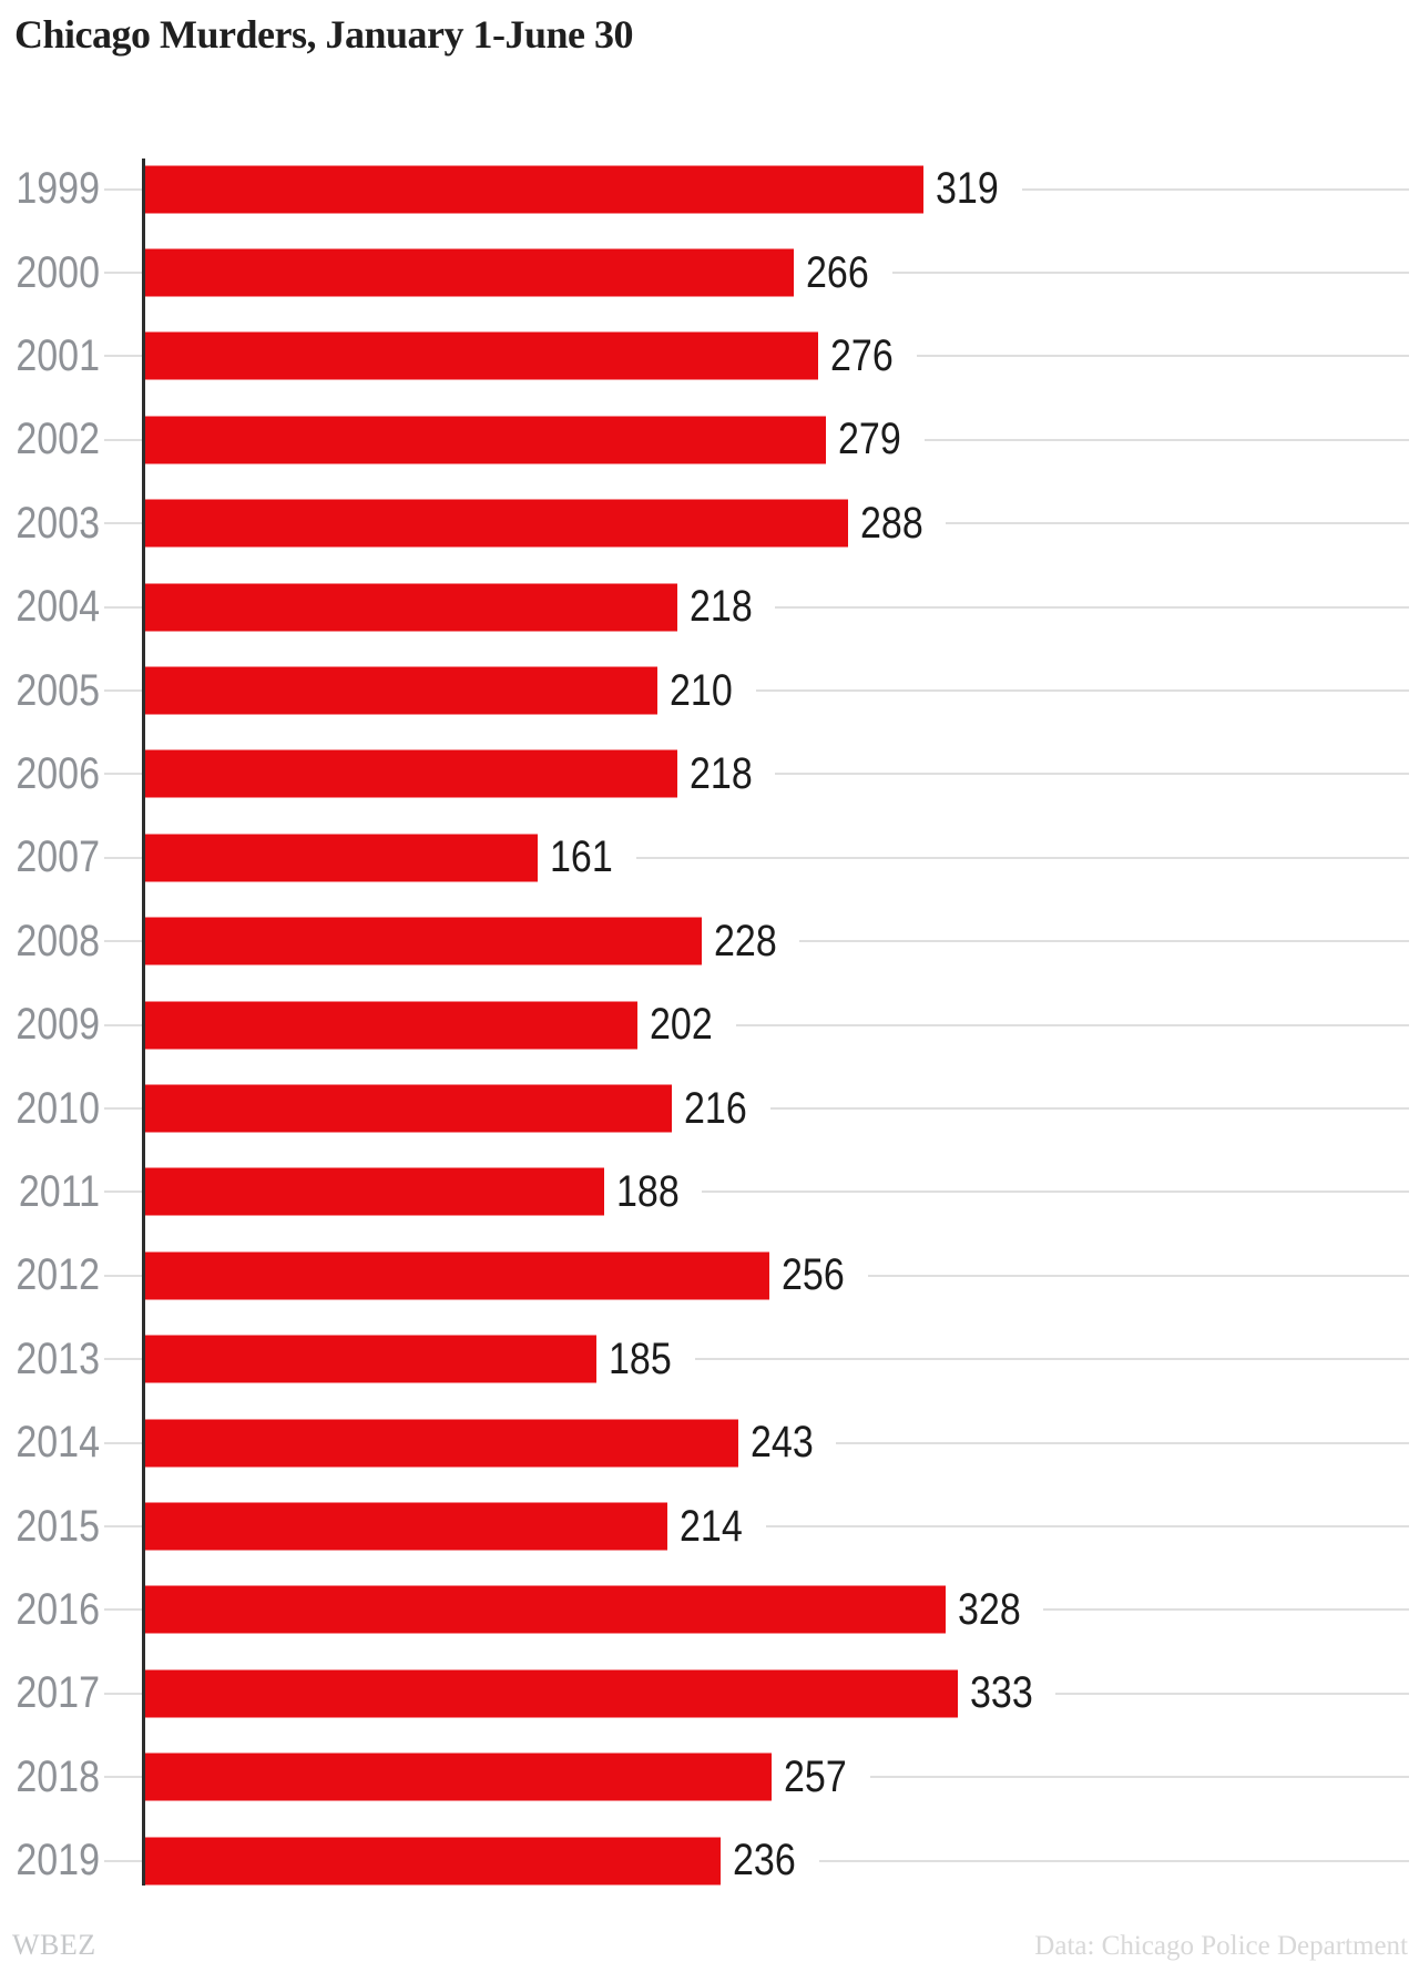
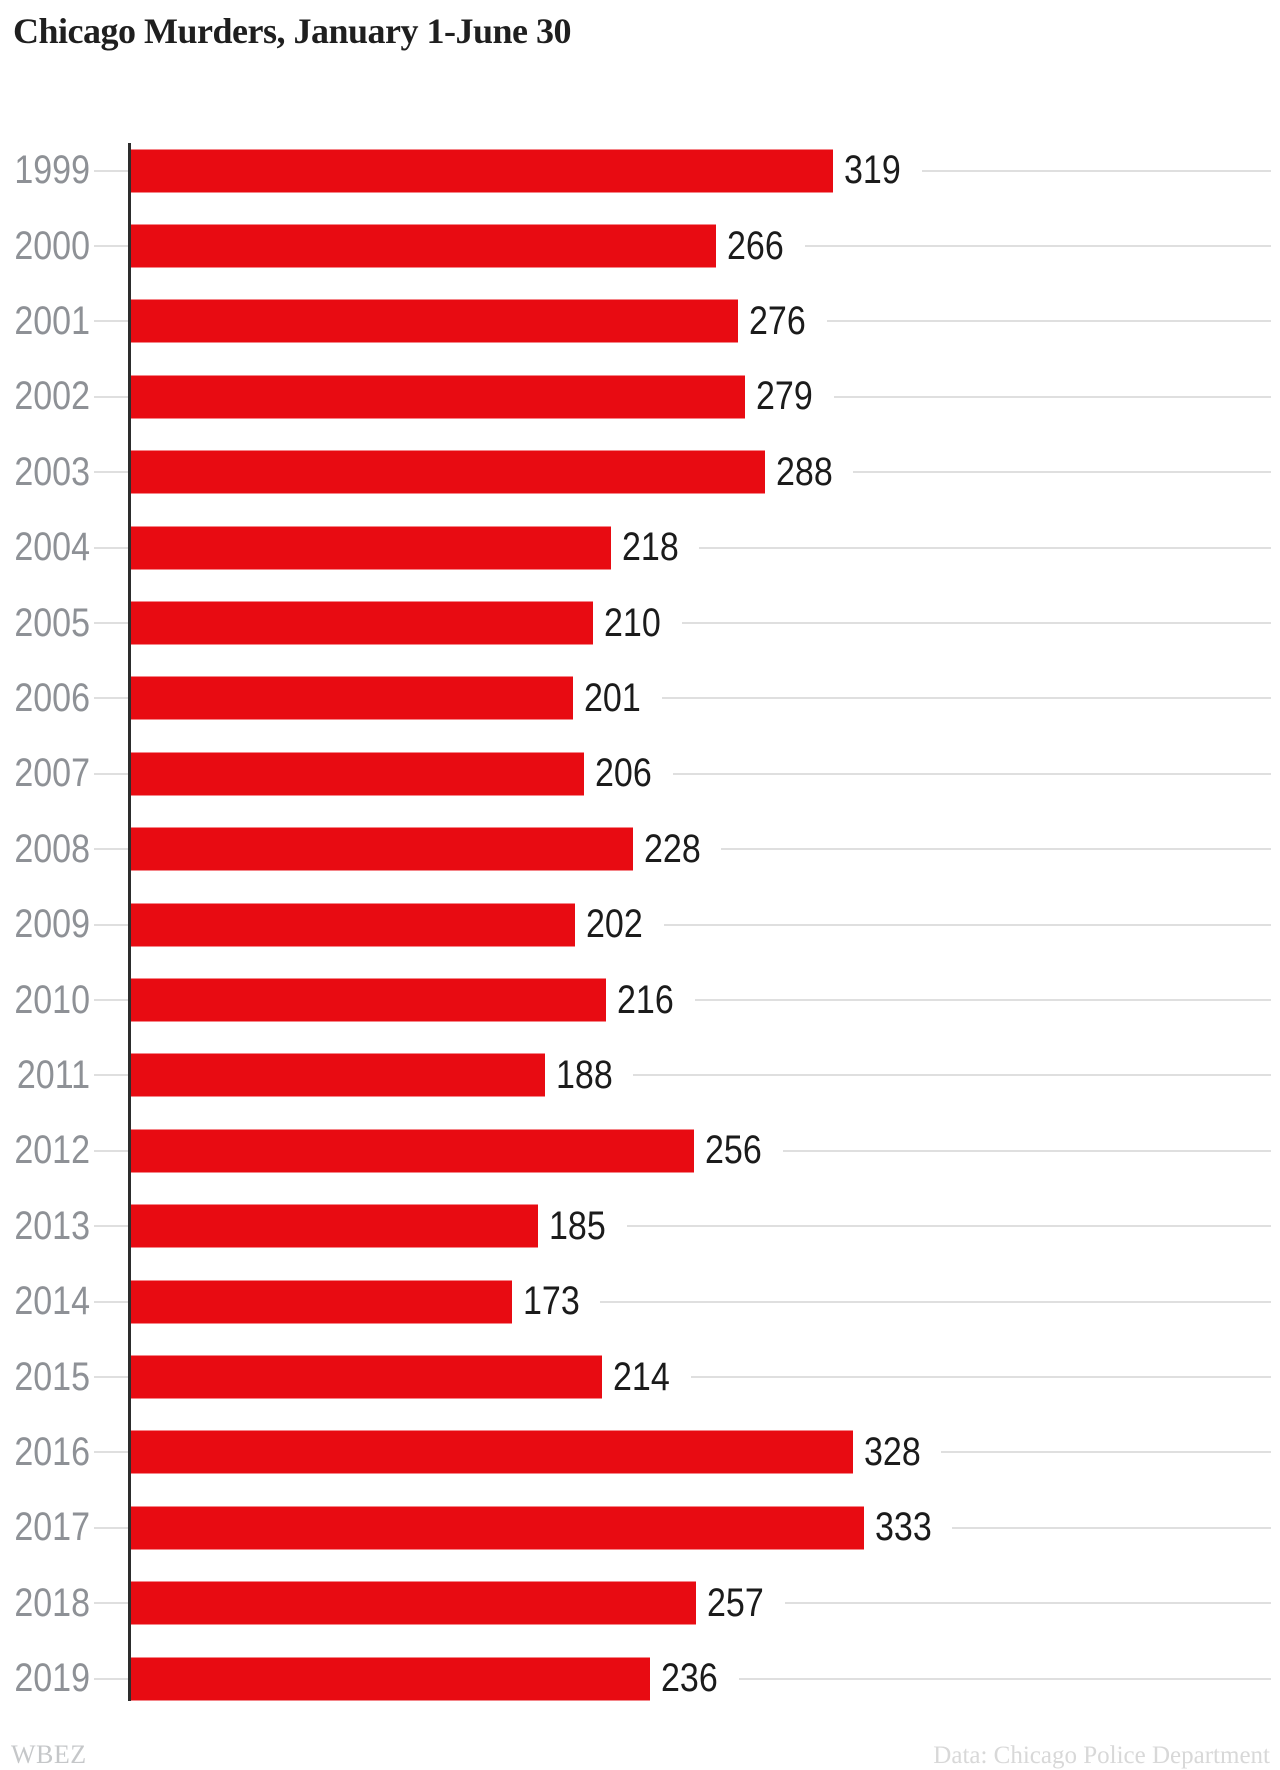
2006: 218 -> 201
2007: 161 -> 206
2014: 243 -> 173
